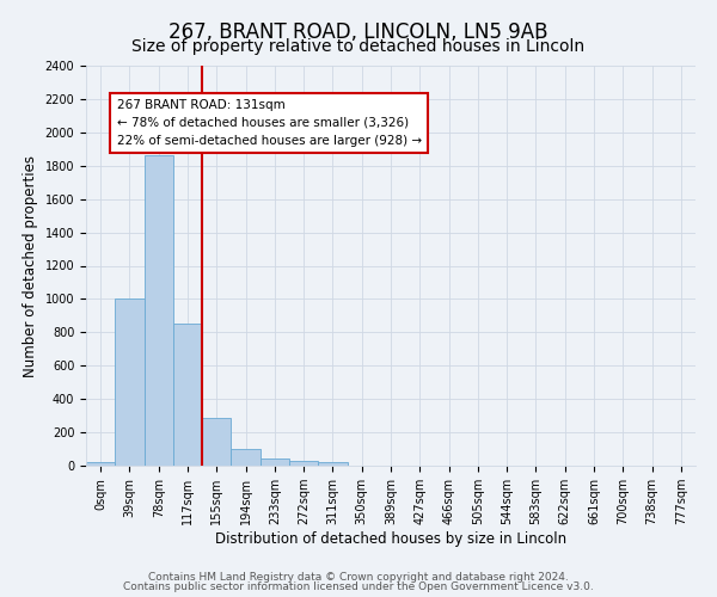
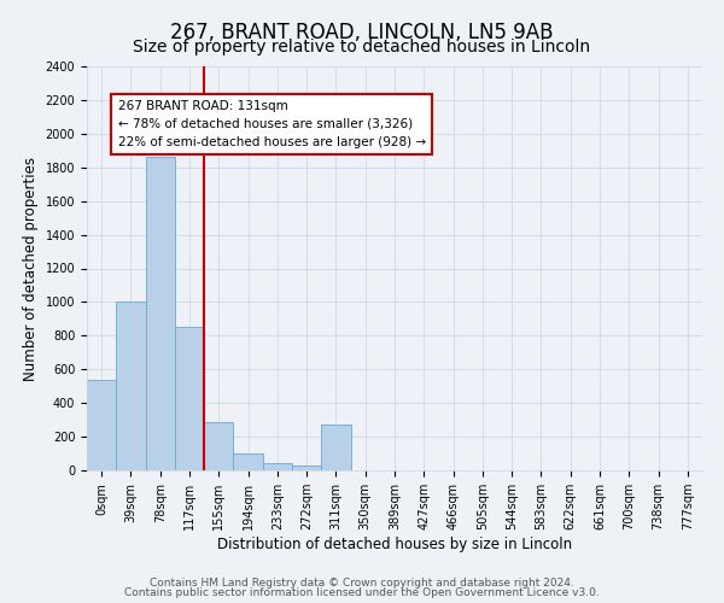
0sqm: 20 -> 540
311sqm: 20 -> 270
